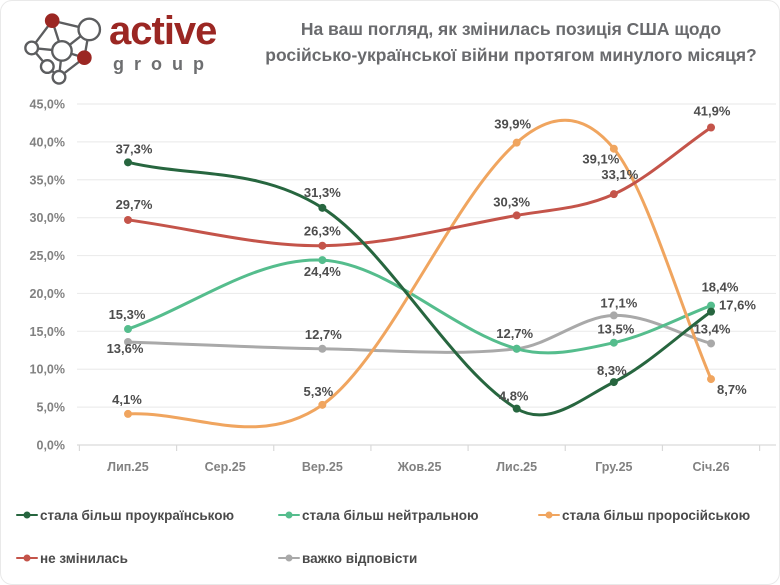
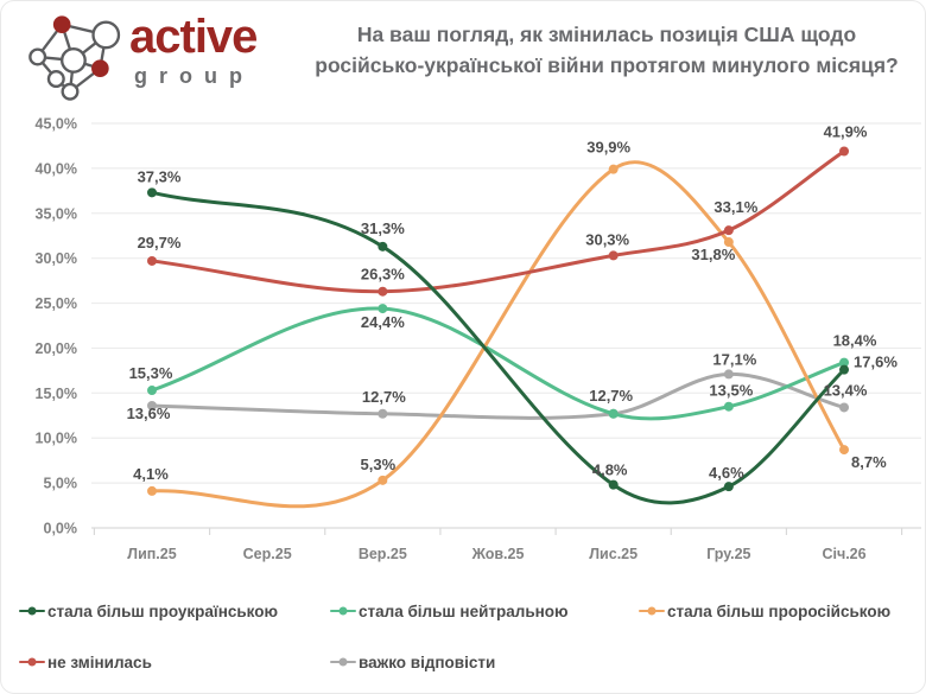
стала більш проукраїнською/Гру.25: 8,3% -> 4,6%
стала більш проросійською/Гру.25: 39,1% -> 31,8%
